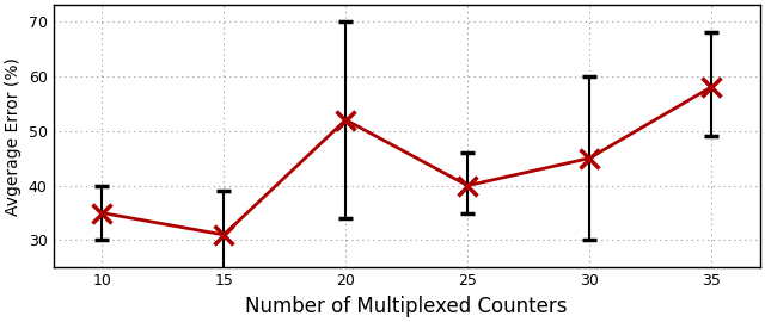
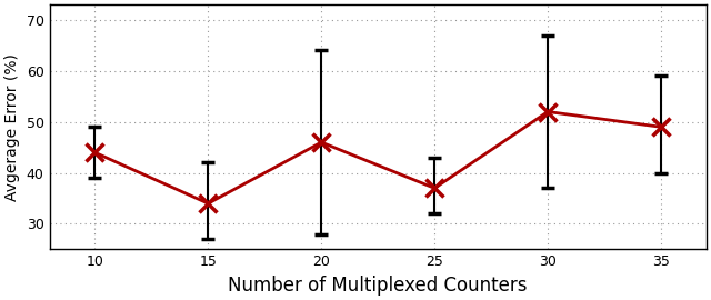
10: 35 -> 44
15: 31 -> 34
20: 52 -> 46
25: 40 -> 37
30: 45 -> 52
35: 58 -> 49
